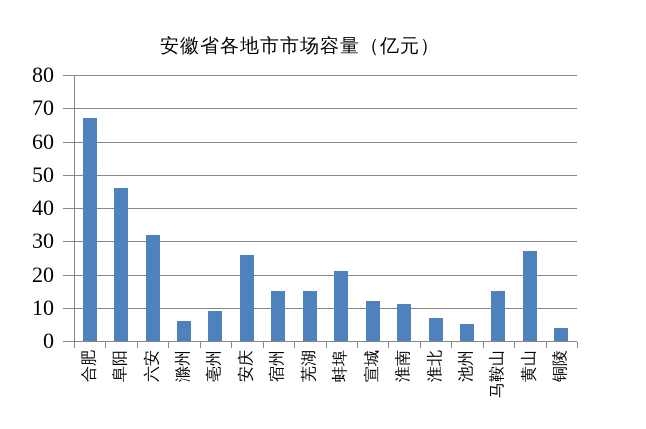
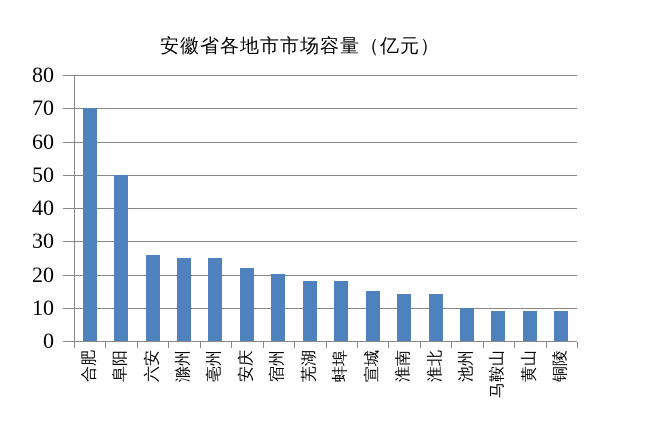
合肥: 67 -> 70
阜阳: 46 -> 50
六安: 32 -> 26
滁州: 6 -> 25
亳州: 9 -> 25
安庆: 26 -> 22
宿州: 15 -> 20
芜湖: 15 -> 18
蚌埠: 21 -> 18
宣城: 12 -> 15
淮南: 11 -> 14
淮北: 7 -> 14
池州: 5 -> 10
马鞍山: 15 -> 9
黄山: 27 -> 9
铜陵: 4 -> 9
